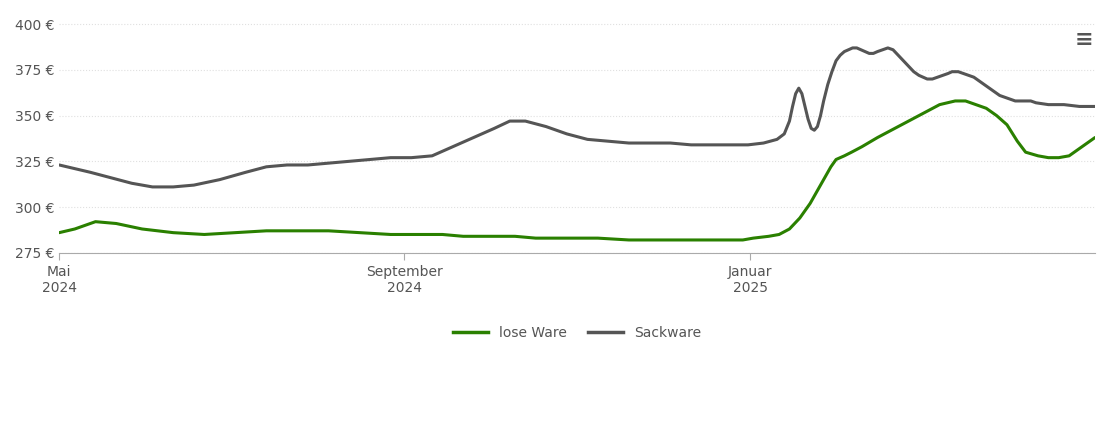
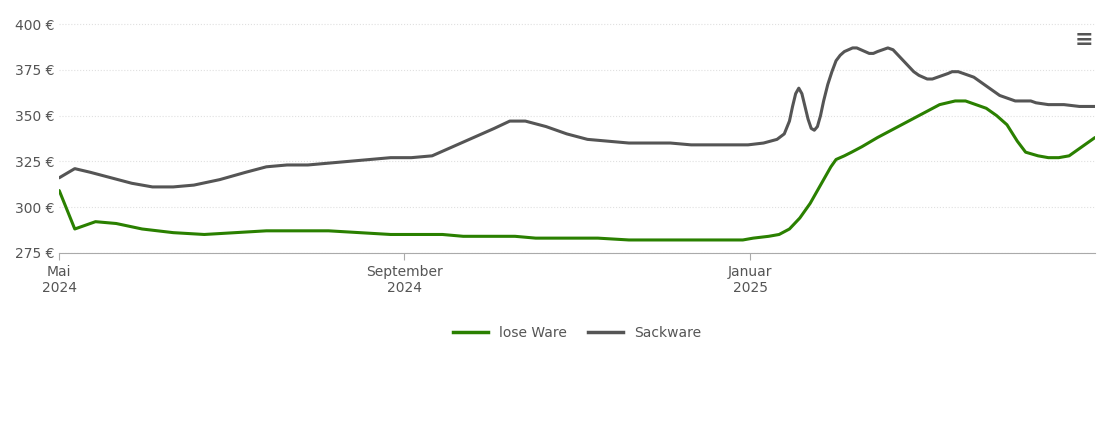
lose Ware/Mai 2024: 286 € -> 309 €
Sackware/Mai 2024: 323 € -> 316 €
